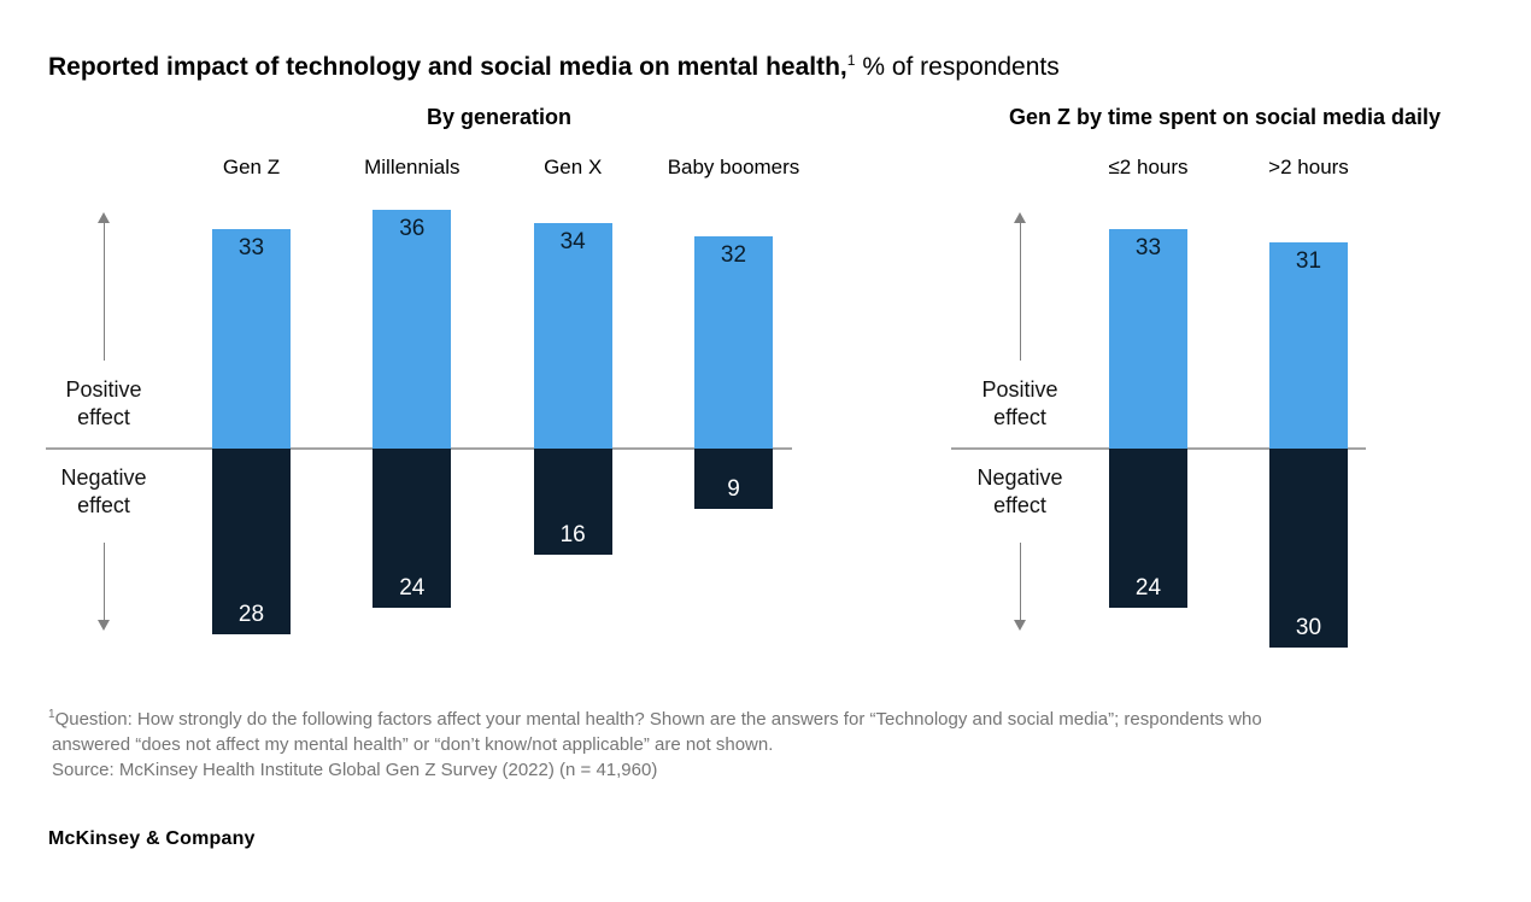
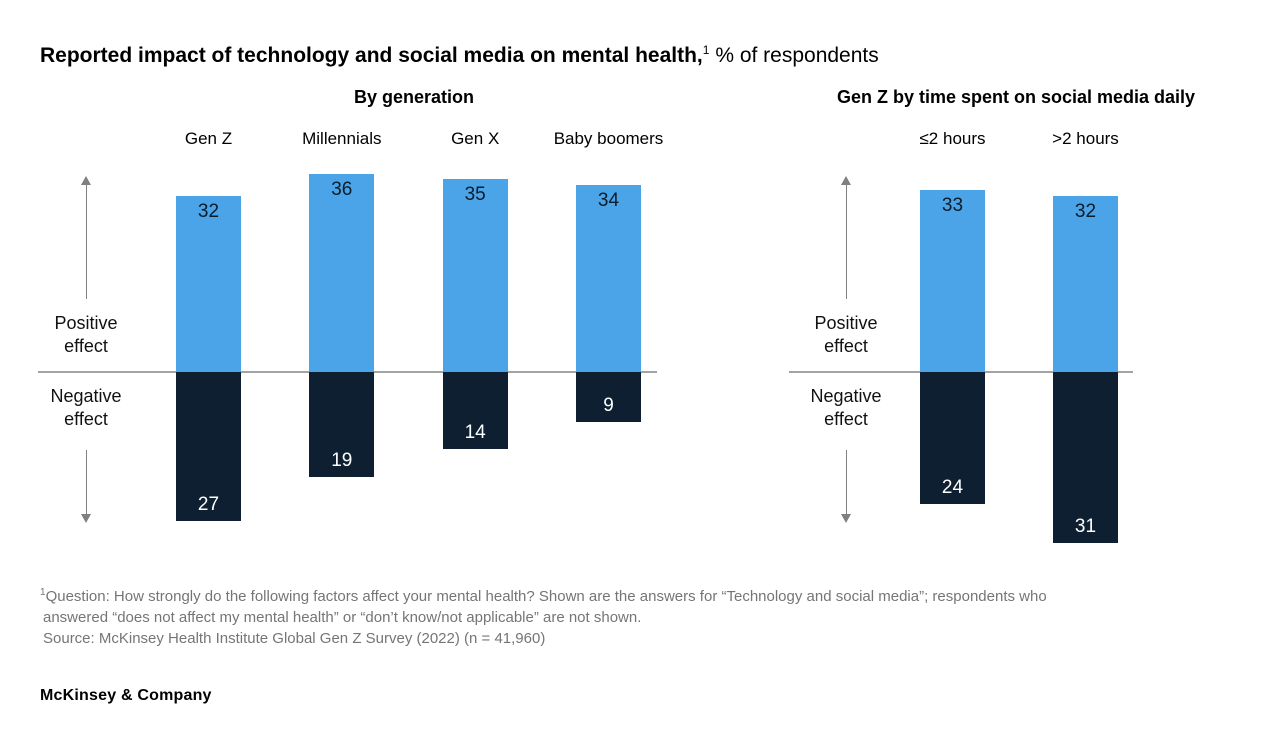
By generation/Positive effect/Gen Z: 33 -> 32
By generation/Negative effect/Gen Z: 28 -> 27
By generation/Negative effect/Millennials: 24 -> 19
By generation/Positive effect/Gen X: 34 -> 35
By generation/Negative effect/Gen X: 16 -> 14
By generation/Positive effect/Baby boomers: 32 -> 34
Gen Z by time spent on social media daily/Positive effect/>2 hours: 31 -> 32
Gen Z by time spent on social media daily/Negative effect/>2 hours: 30 -> 31
